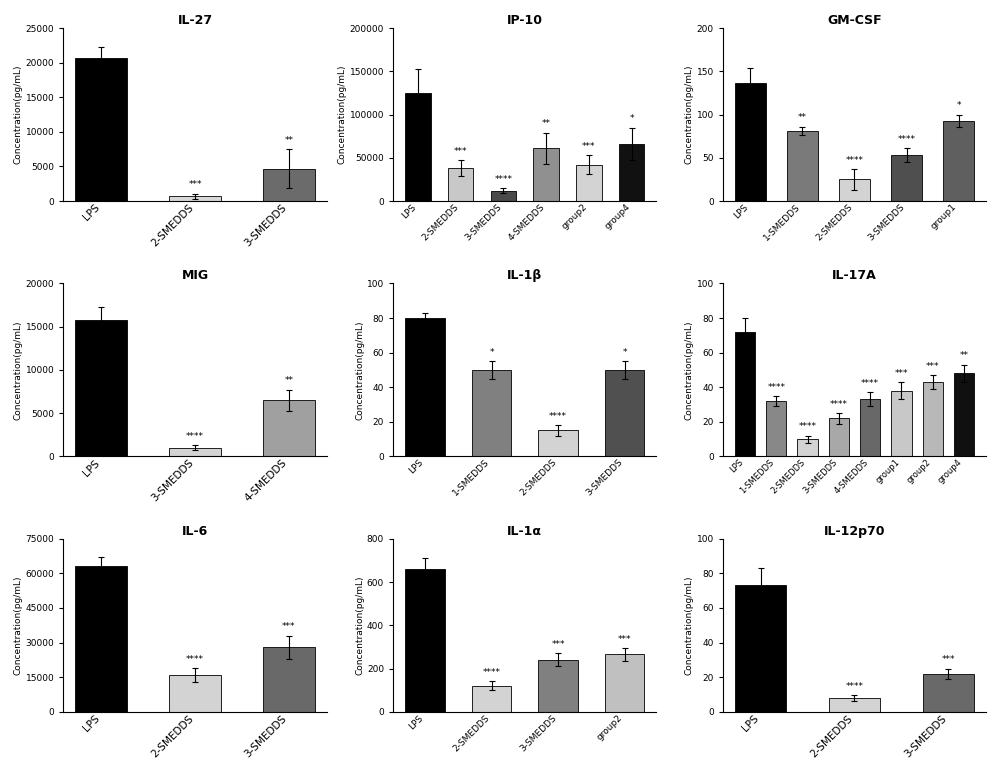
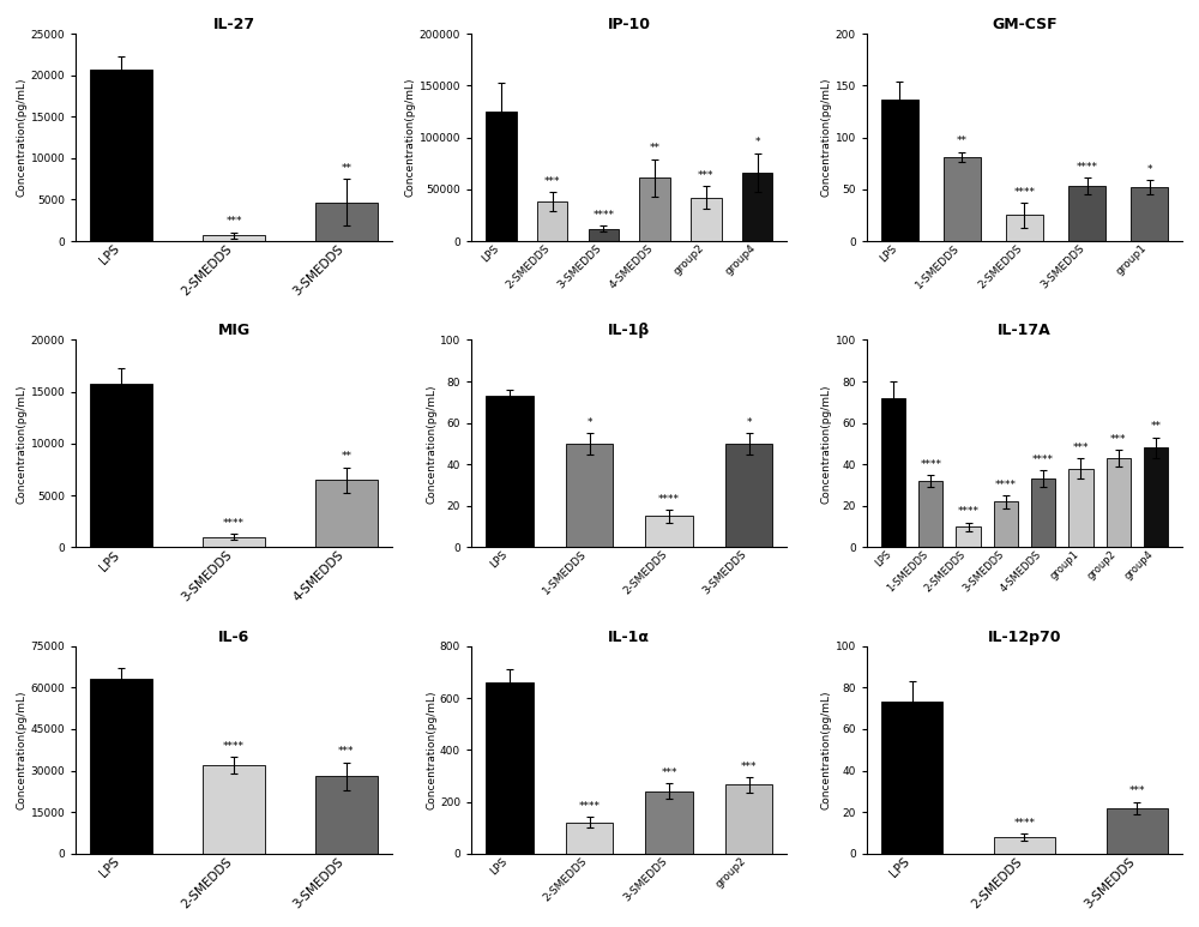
GM-CSF/group1: 93 -> 52
IL-1β/LPS: 80 -> 73
IL-6/2-SMEDDS: 16000 -> 32000
